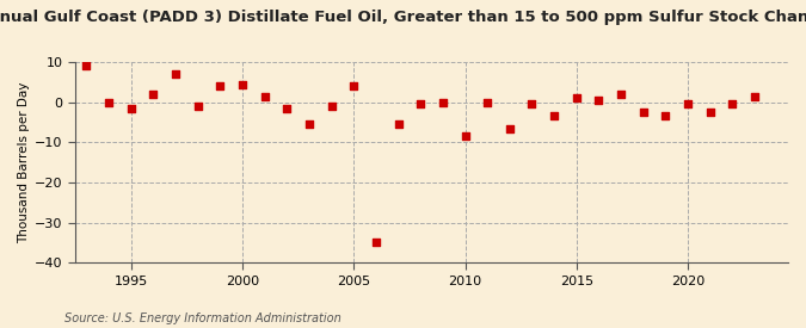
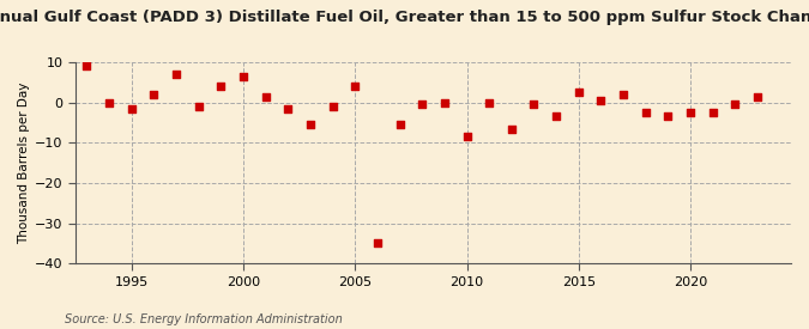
2000: 4.5 -> 6.5
2015: 1.0 -> 2.5
2020: -0.5 -> -2.5
